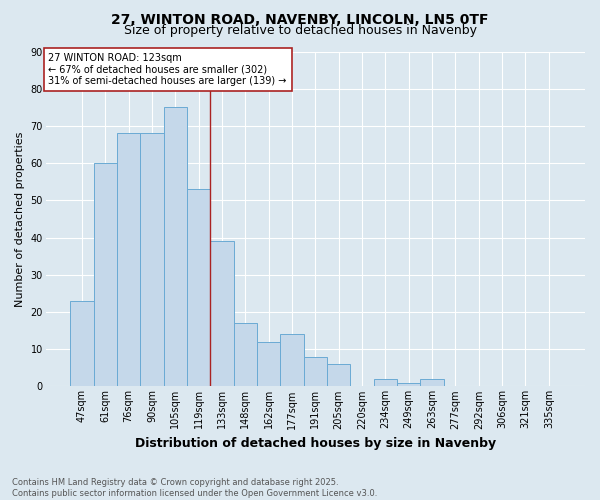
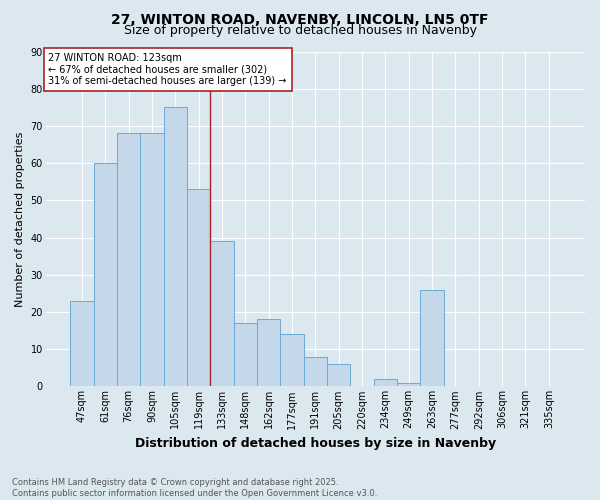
162sqm: 12 -> 18
263sqm: 2 -> 26
